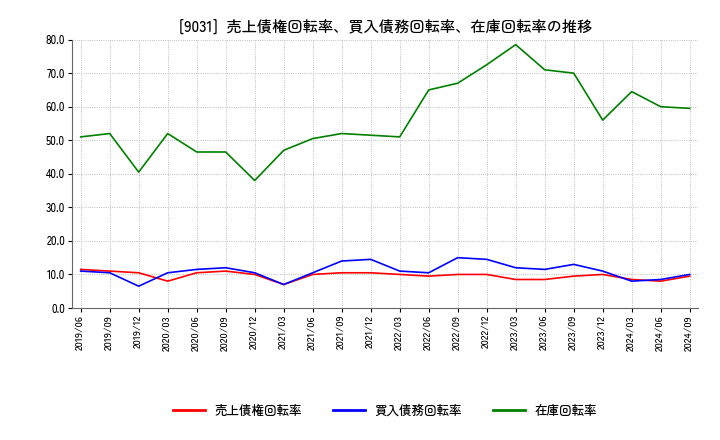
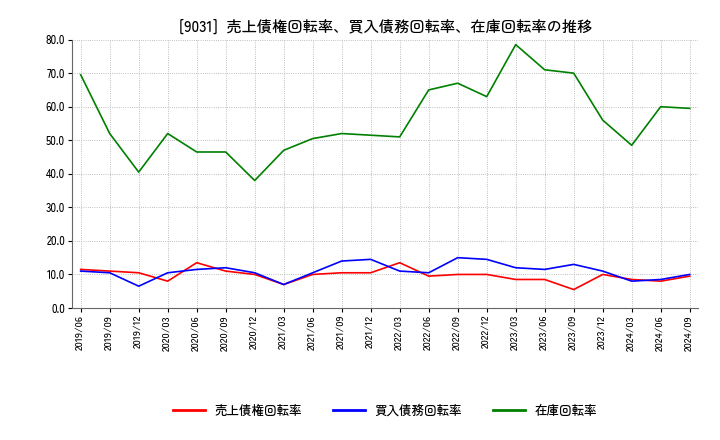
在庫回転率/2019/06: 51.0 -> 69.5
売上債権回転率/2020/06: 10.5 -> 13.5
売上債権回転率/2022/03: 10.0 -> 13.5
在庫回転率/2022/12: 72.5 -> 63.0
売上債権回転率/2023/09: 9.5 -> 5.5
在庫回転率/2024/03: 64.5 -> 48.5
